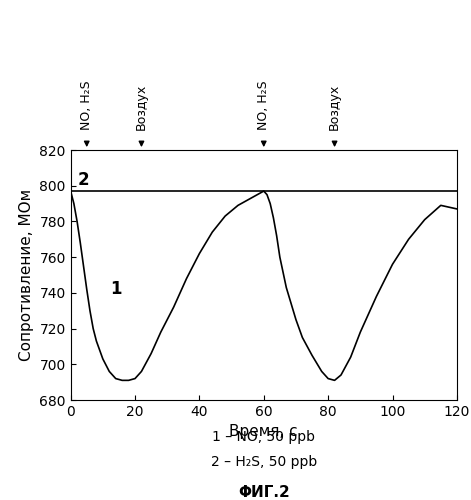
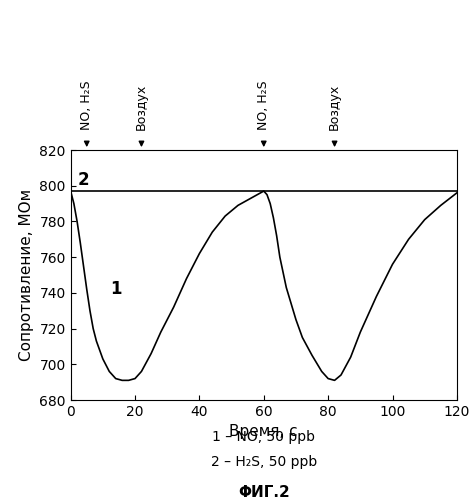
120: 787 -> 796
